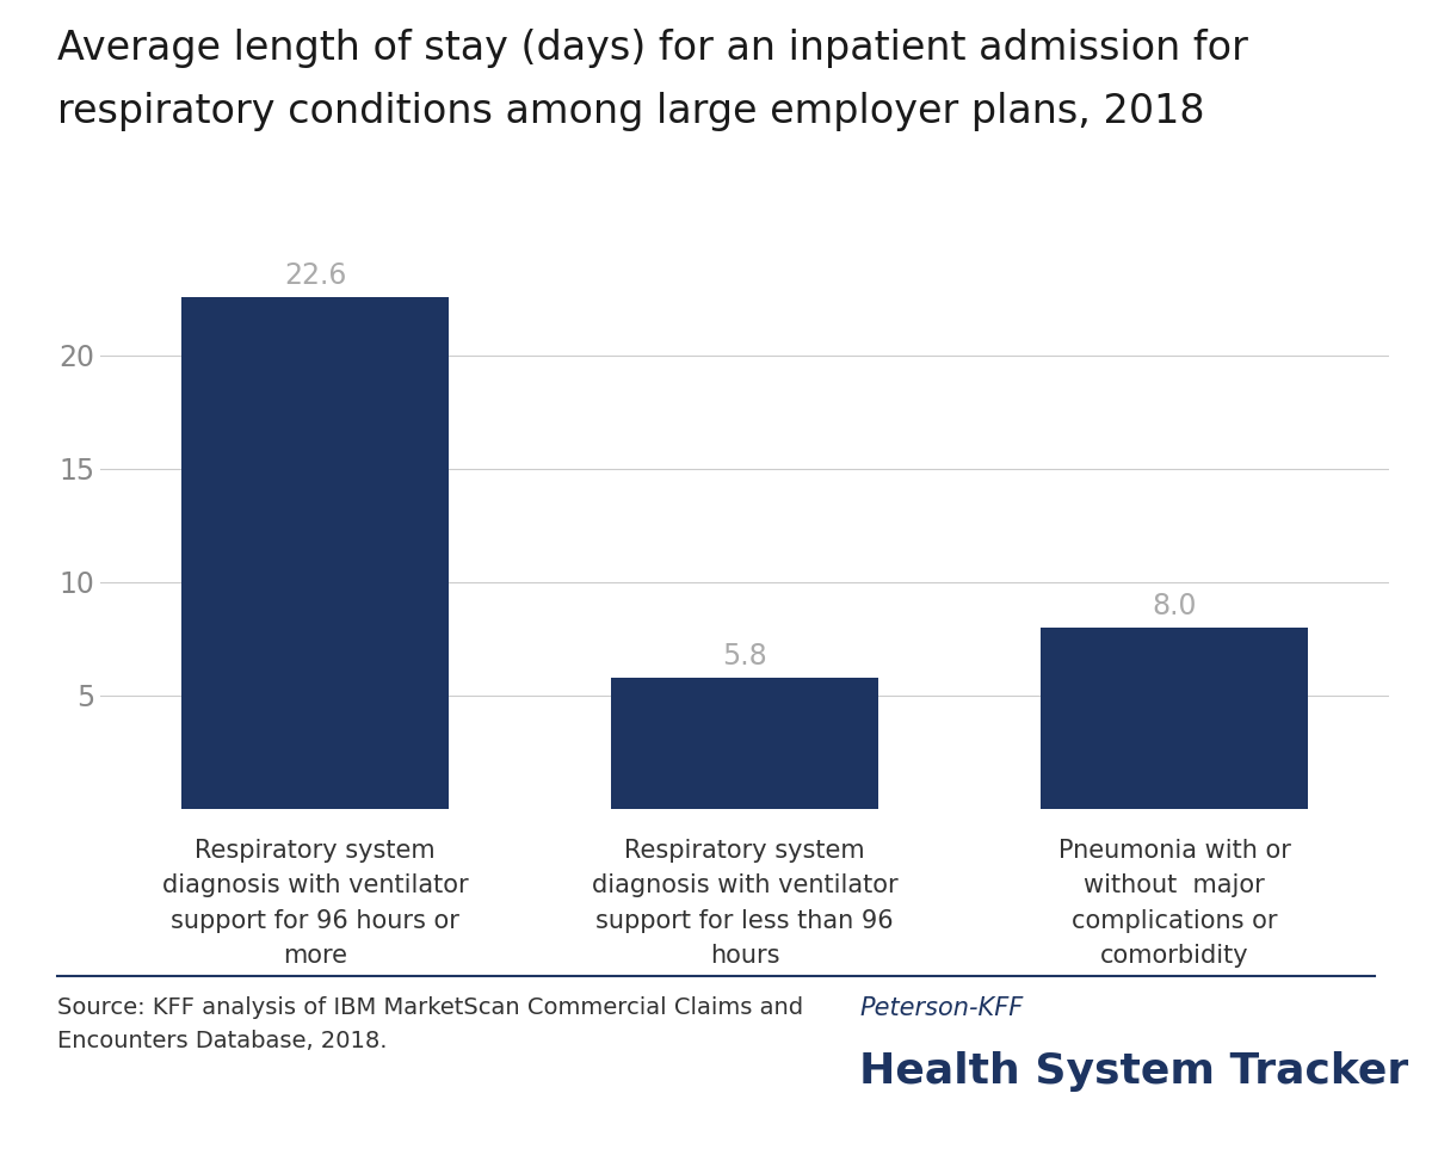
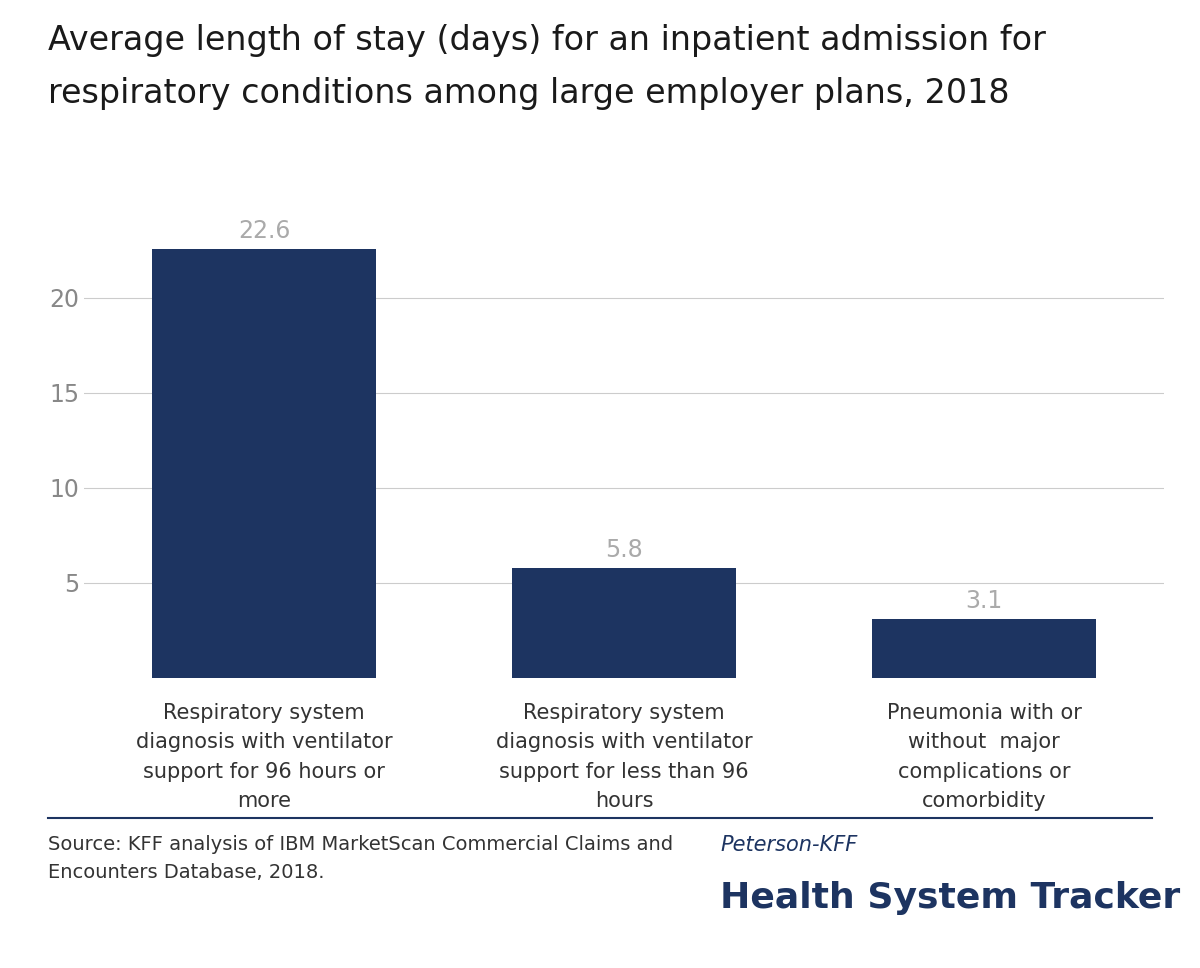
Pneumonia with or without major complications or comorbidity: 8.0 -> 3.1
